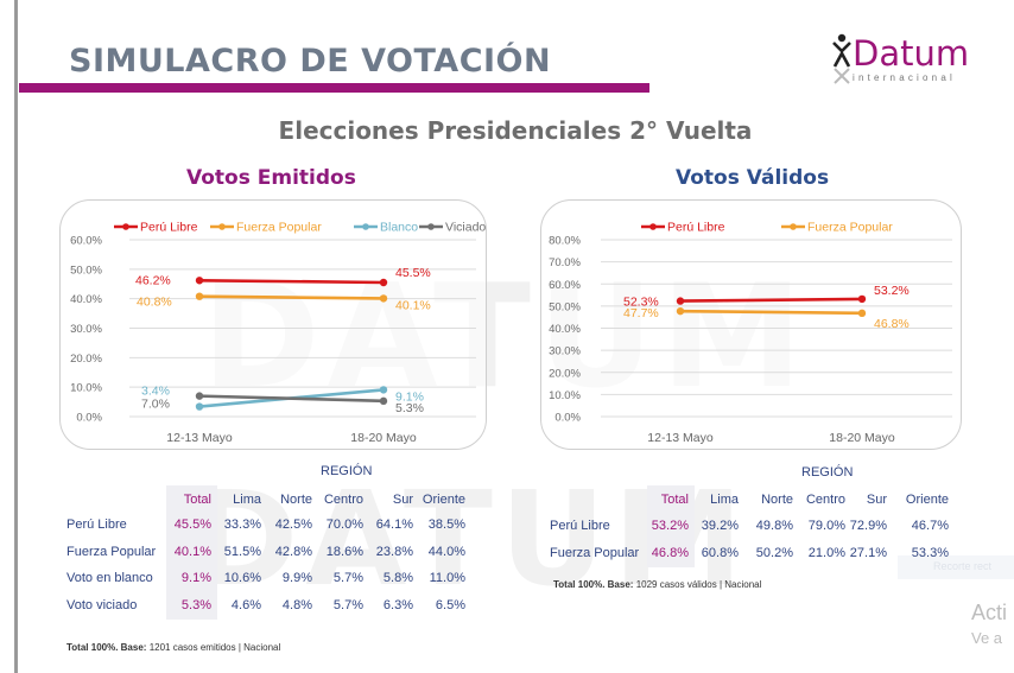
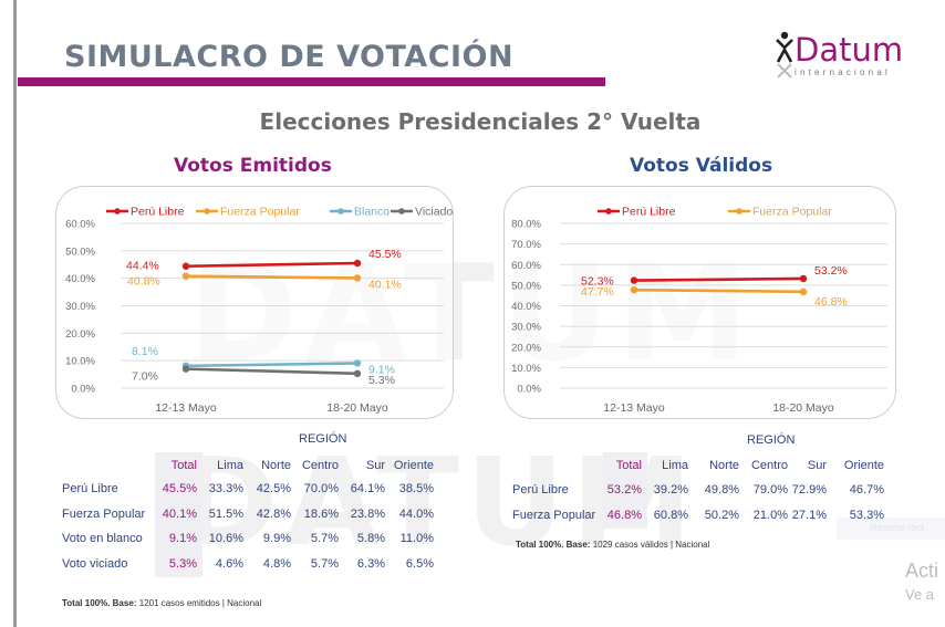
Votos Emitidos/Perú Libre/12-13 Mayo: 46.2% -> 44.4%
Votos Emitidos/Blanco/12-13 Mayo: 3.4% -> 8.1%
